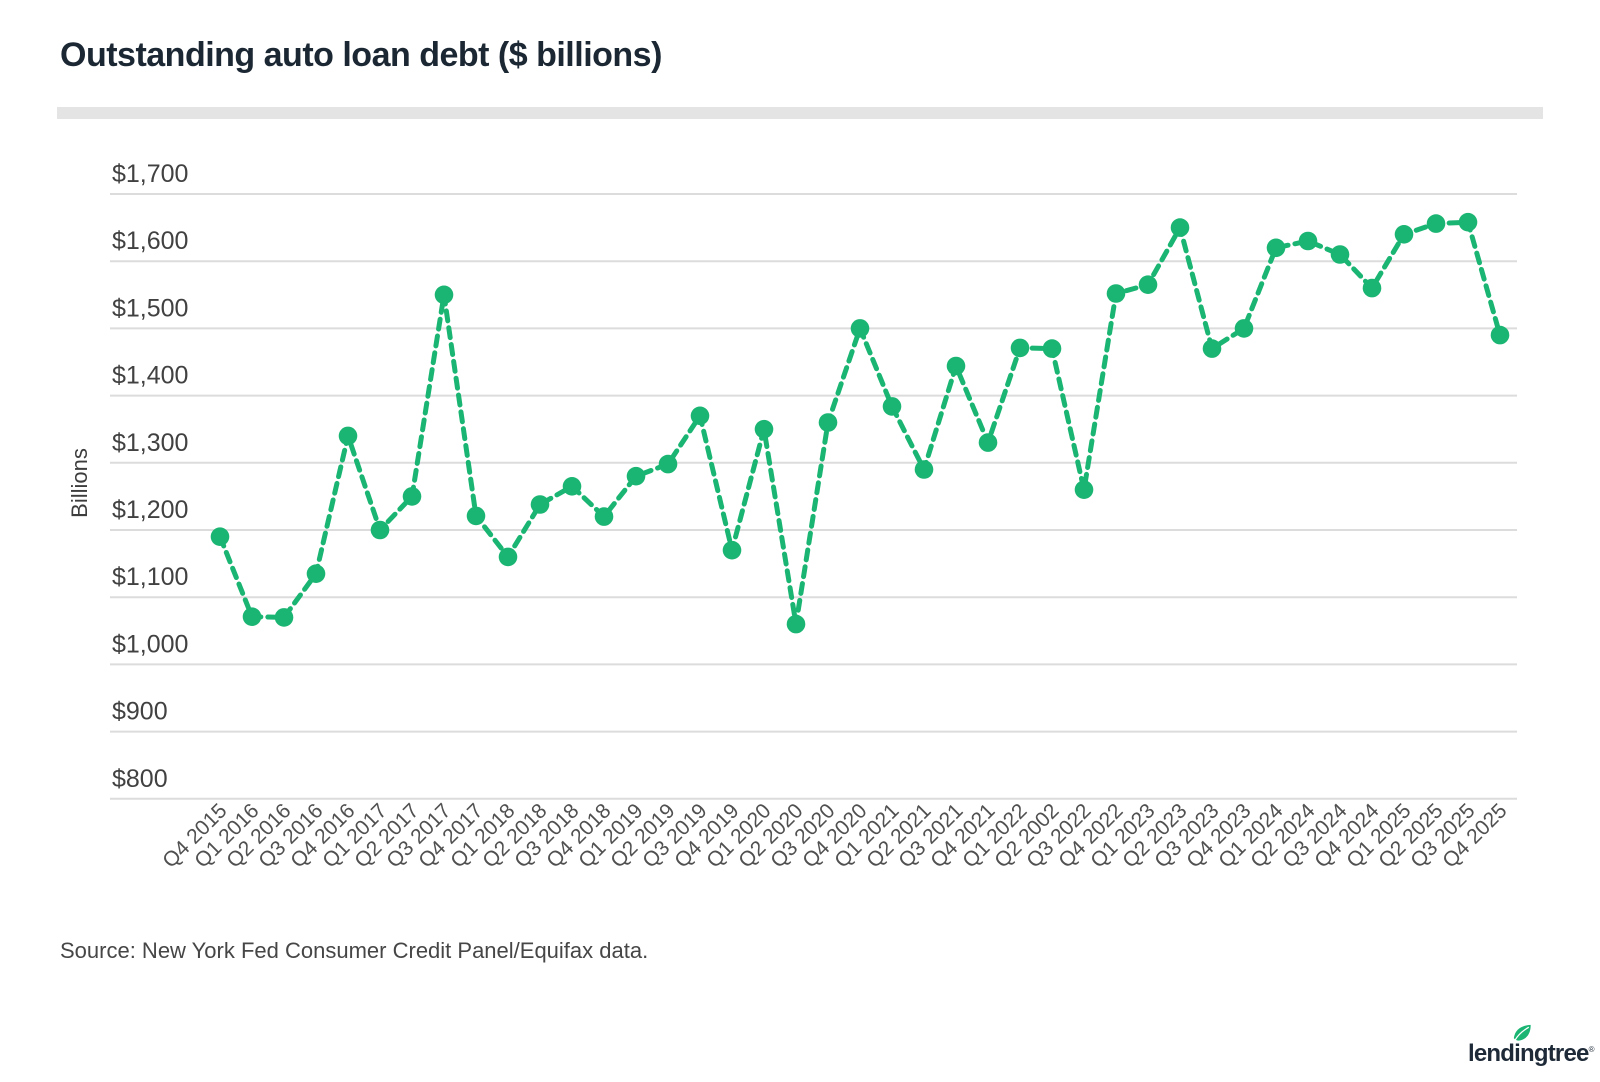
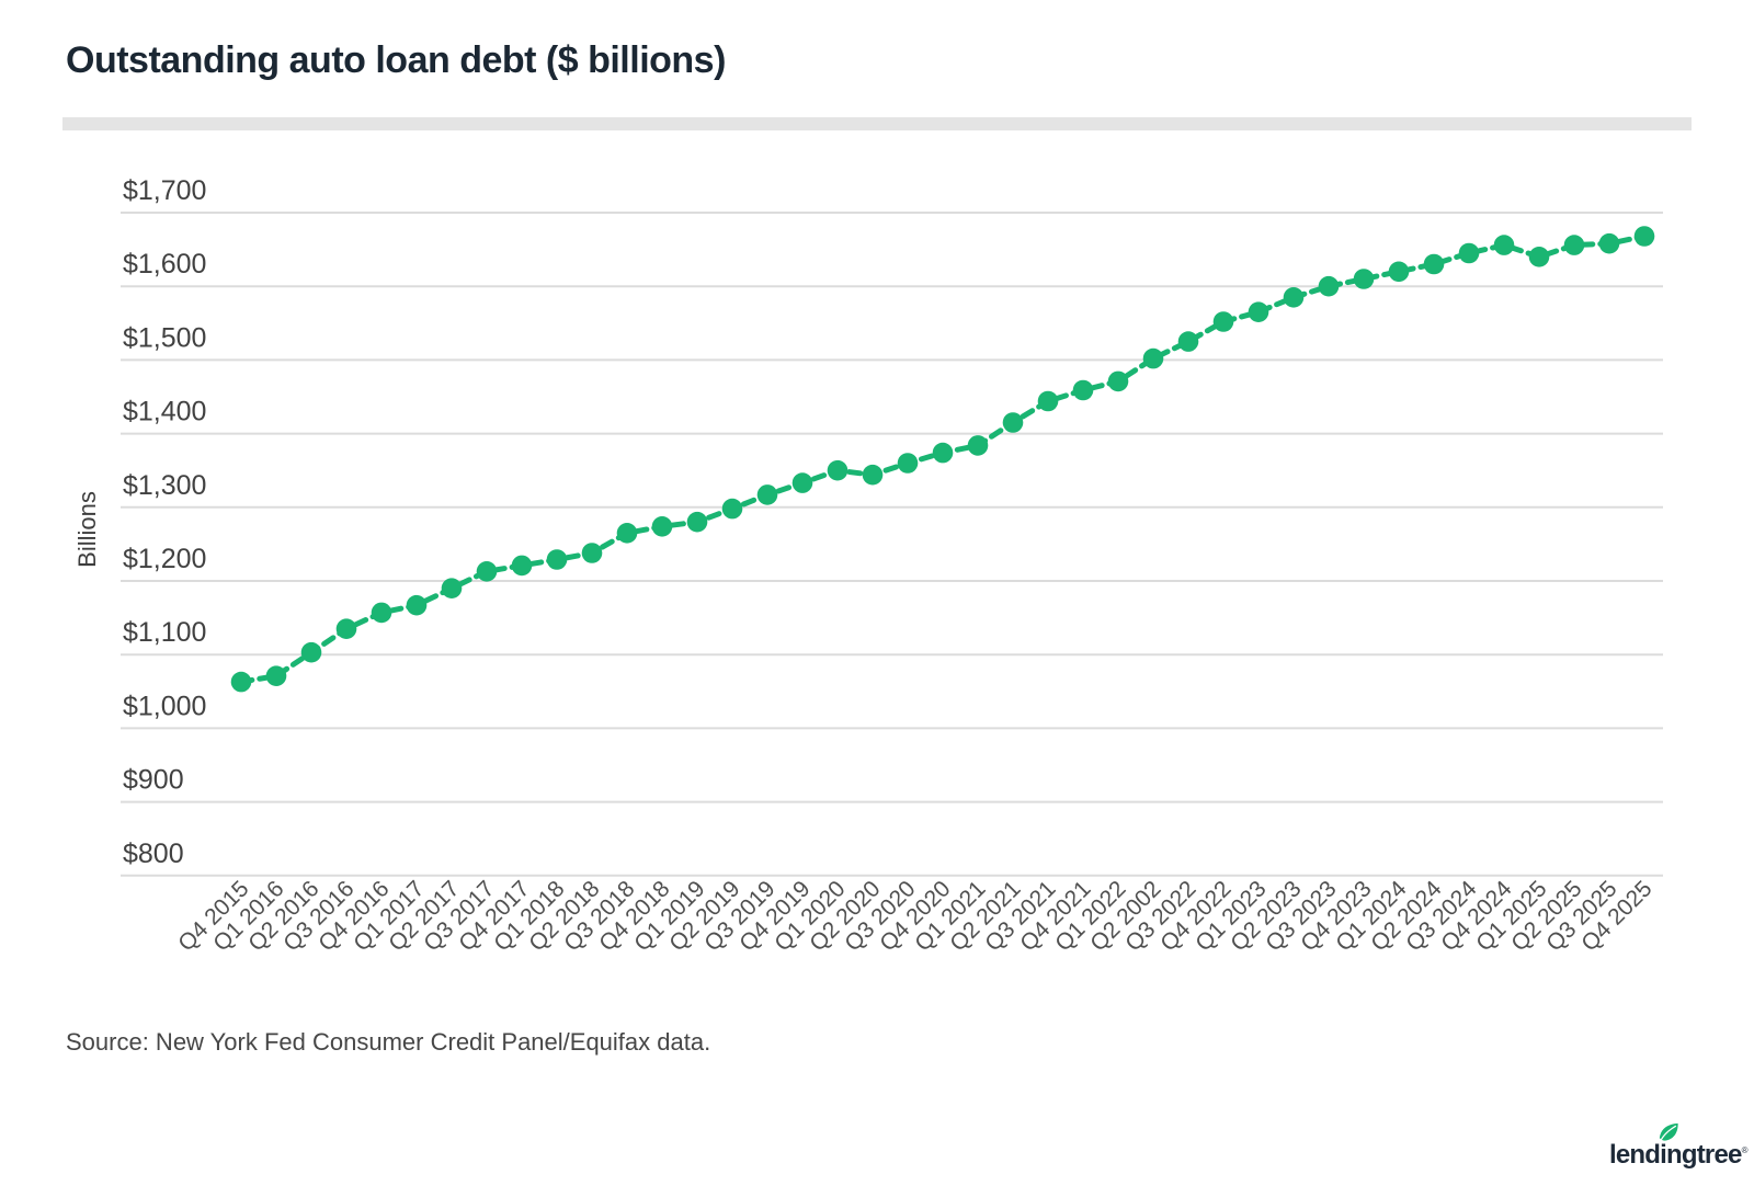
Q4 2015: $1190 -> $1060
Q2 2016: $1070 -> $1100
Q4 2016: $1340 -> $1160
Q1 2017: $1200 -> $1170
Q2 2017: $1250 -> $1190
Q3 2017: $1550 -> $1210
Q1 2018: $1160 -> $1230
Q4 2018: $1220 -> $1270
Q3 2019: $1370 -> $1320
Q4 2019: $1170 -> $1330
Q2 2020: $1060 -> $1340
Q4 2020: $1500 -> $1370
Q2 2021: $1290 -> $1420
Q4 2021: $1330 -> $1460
Q2 2002: $1470 -> $1500
Q3 2022: $1260 -> $1520
Q2 2023: $1650 -> $1580
Q3 2023: $1470 -> $1600
Q4 2023: $1500 -> $1610
Q3 2024: $1610 -> $1640
Q4 2024: $1560 -> $1660
Q4 2025: $1490 -> $1670
